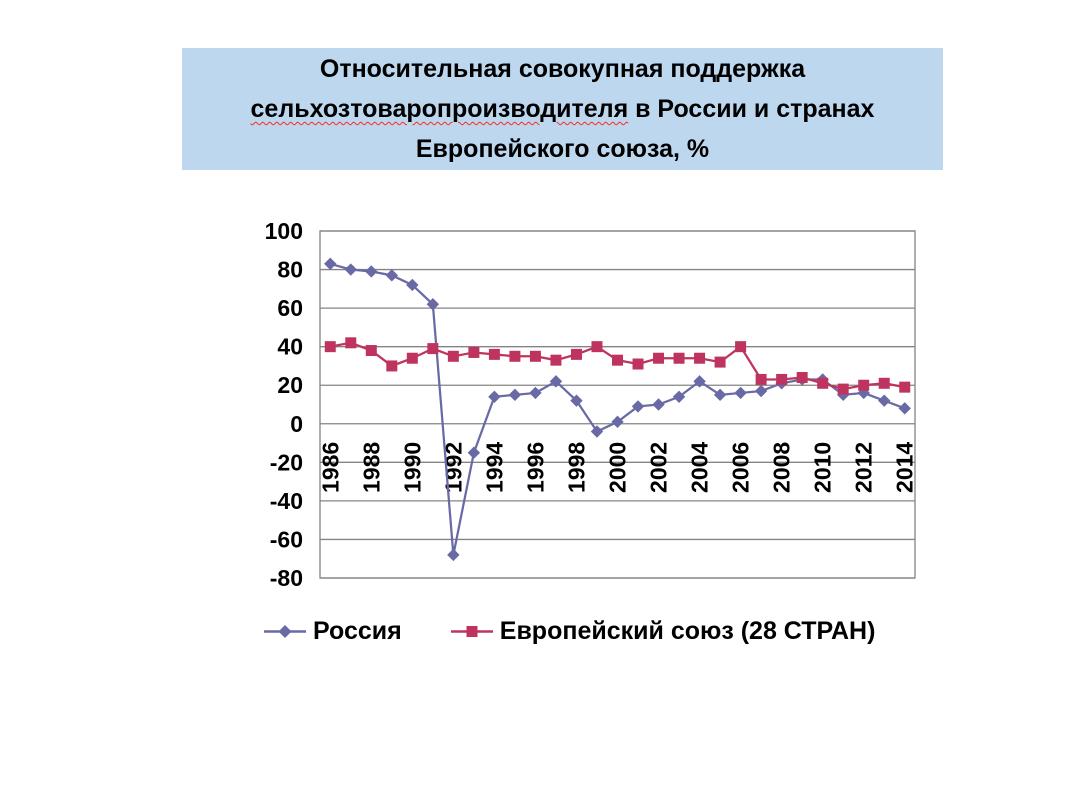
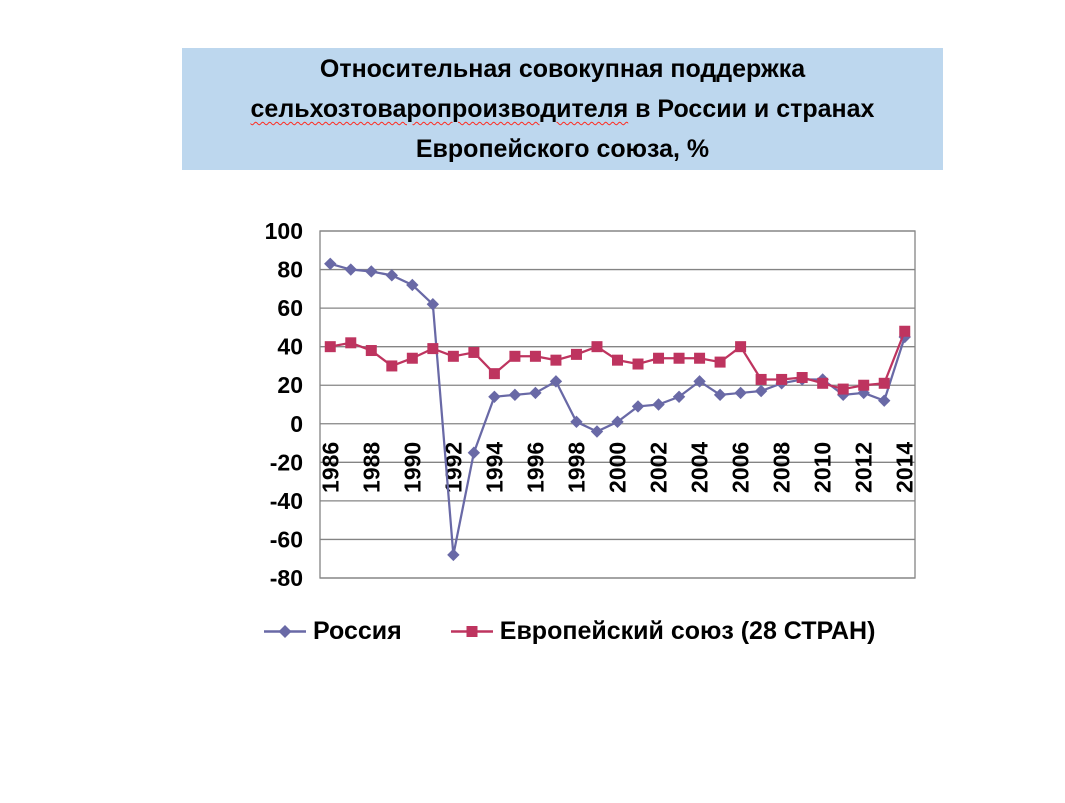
Европейский союз (28 СТРАН)/1994: 36 -> 26
Россия/1998: 12 -> 1
Россия/2014: 8 -> 45
Европейский союз (28 СТРАН)/2014: 19 -> 48
